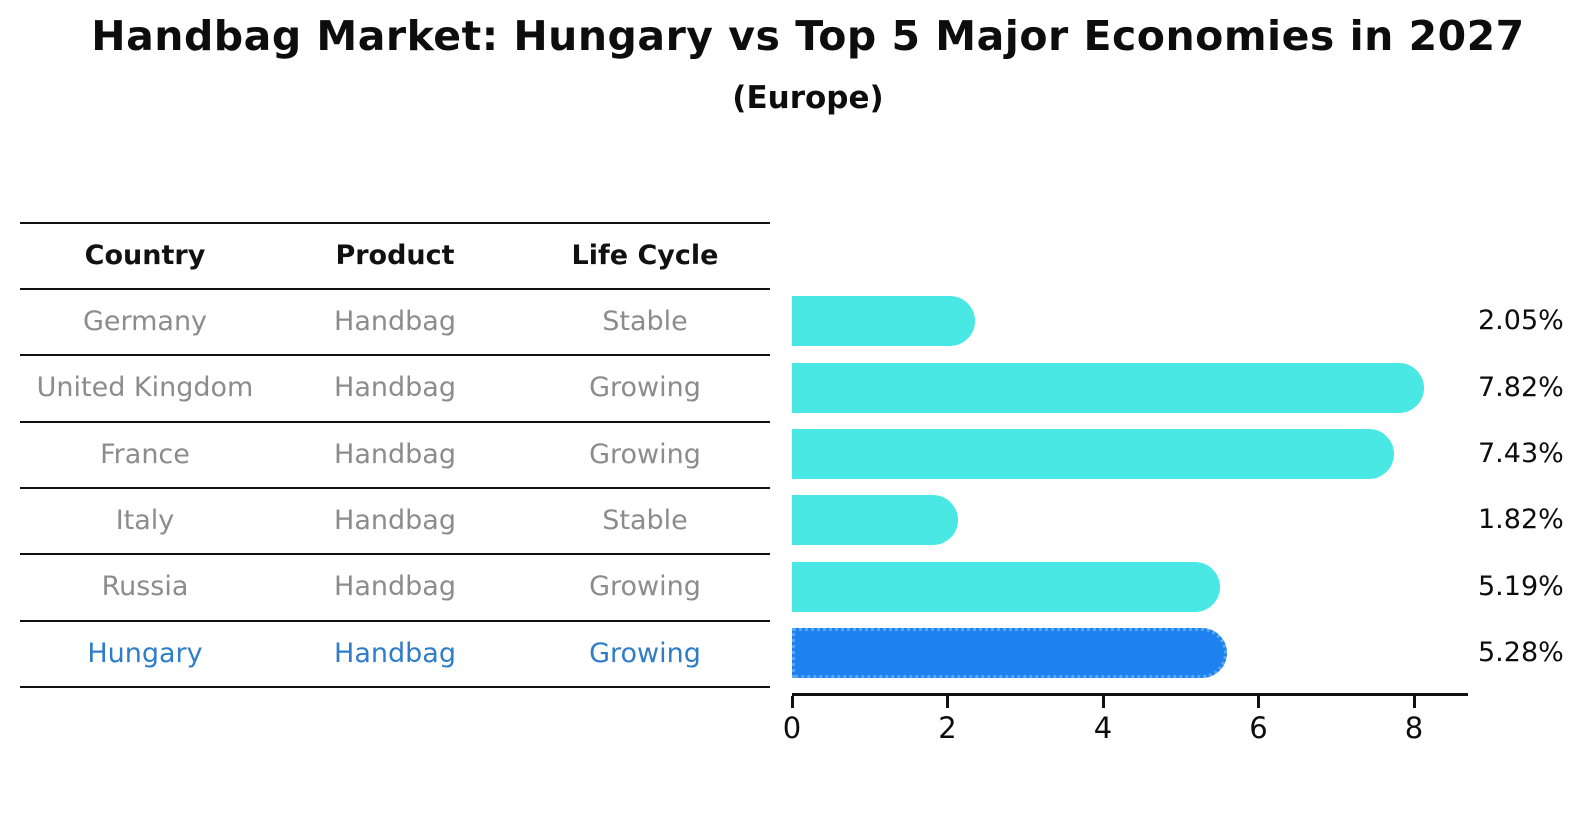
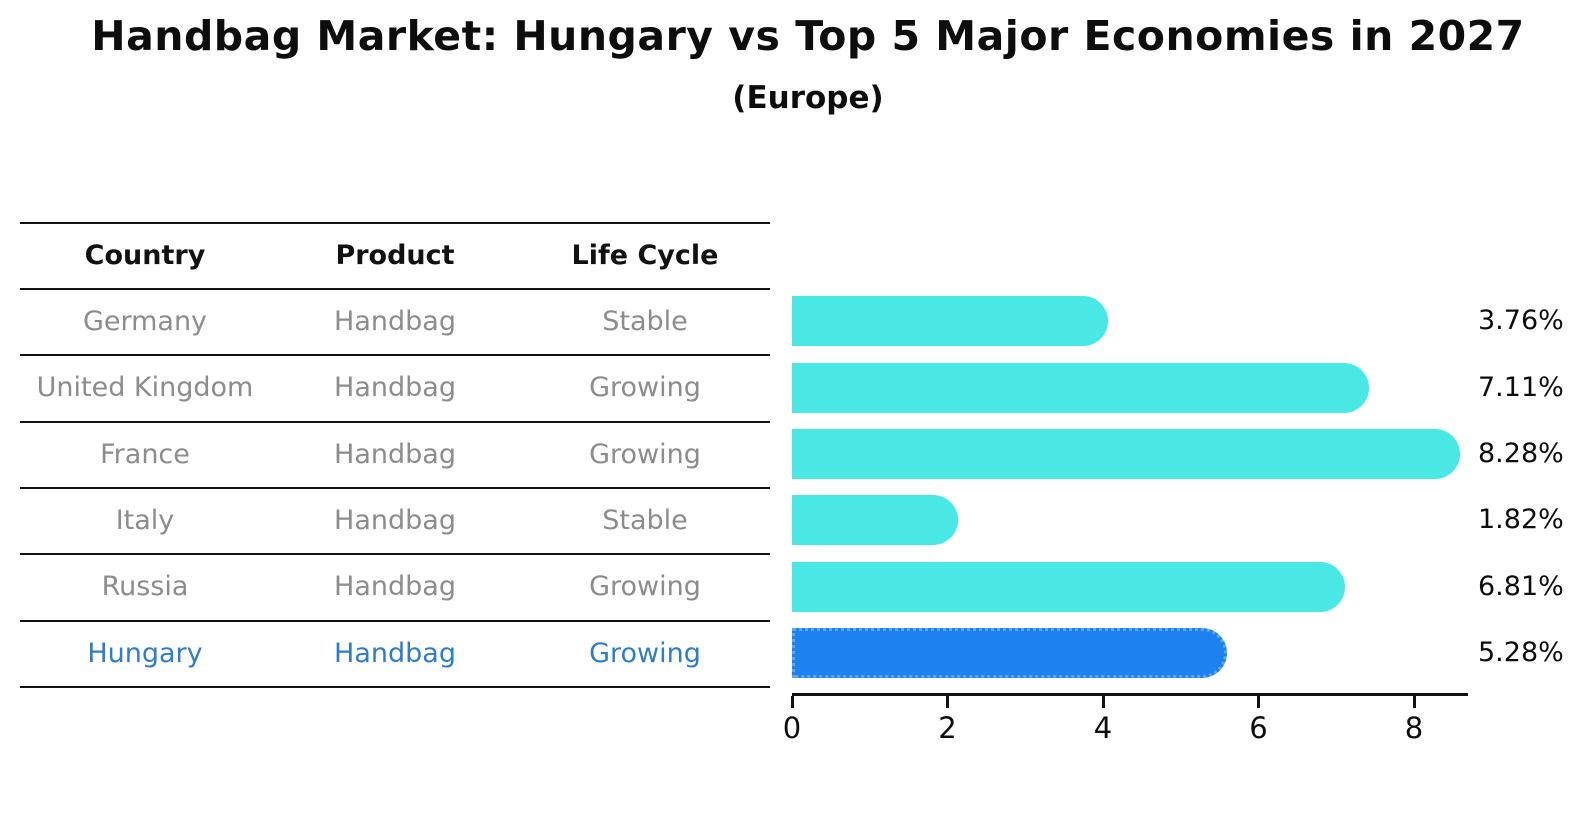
Germany: 2.05% -> 3.76%
United Kingdom: 7.82% -> 7.11%
France: 7.43% -> 8.28%
Russia: 5.19% -> 6.81%
